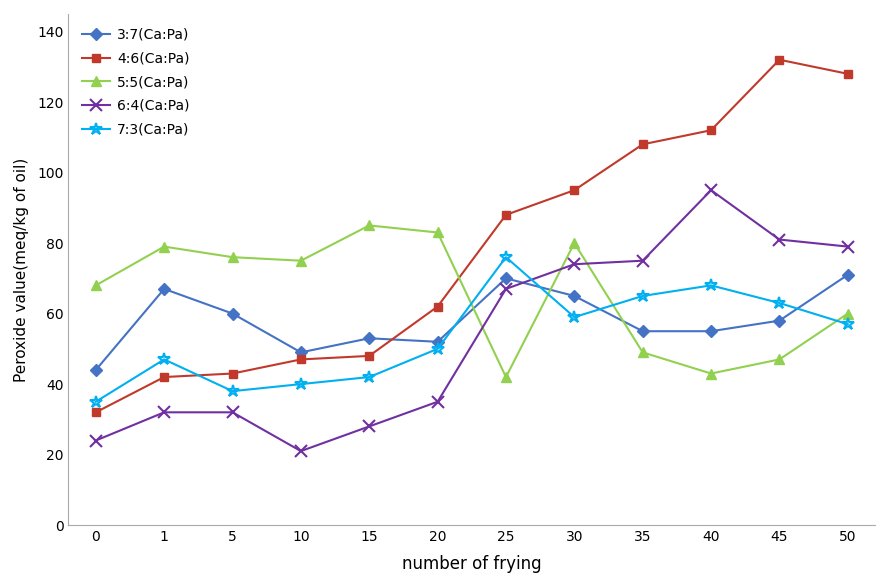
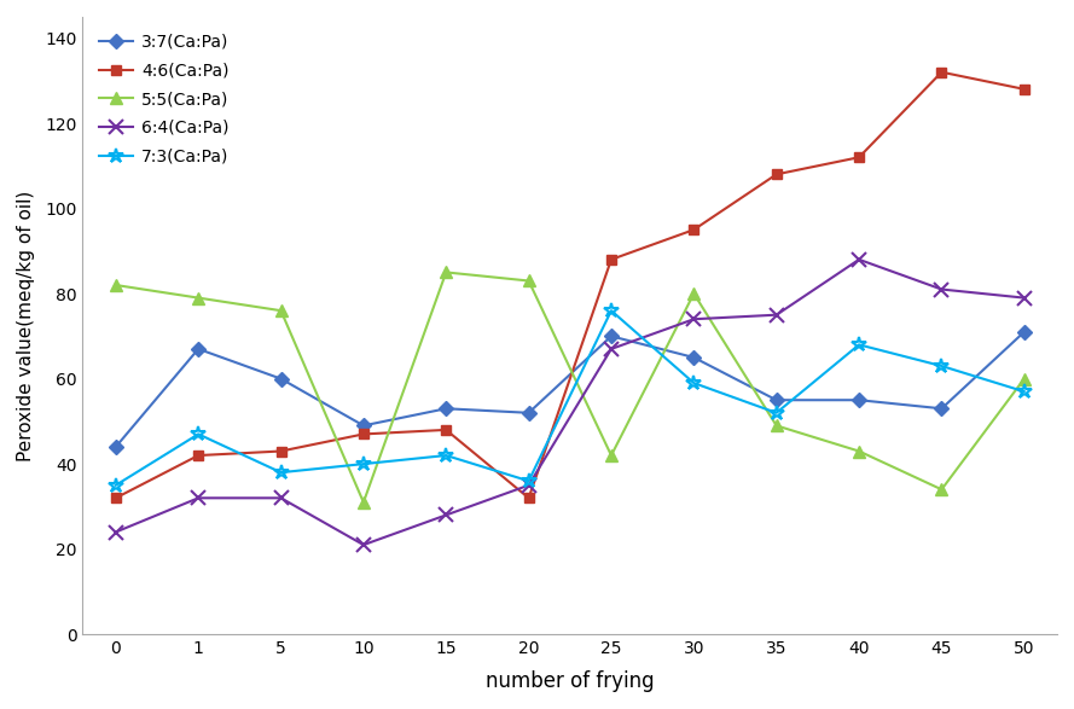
5:5(Ca:Pa)/0: 68 -> 82
5:5(Ca:Pa)/10: 75 -> 31
4:6(Ca:Pa)/20: 62 -> 32
7:3(Ca:Pa)/20: 50 -> 36
7:3(Ca:Pa)/35: 65 -> 52
6:4(Ca:Pa)/40: 95 -> 88
3:7(Ca:Pa)/45: 58 -> 53
5:5(Ca:Pa)/45: 47 -> 34
